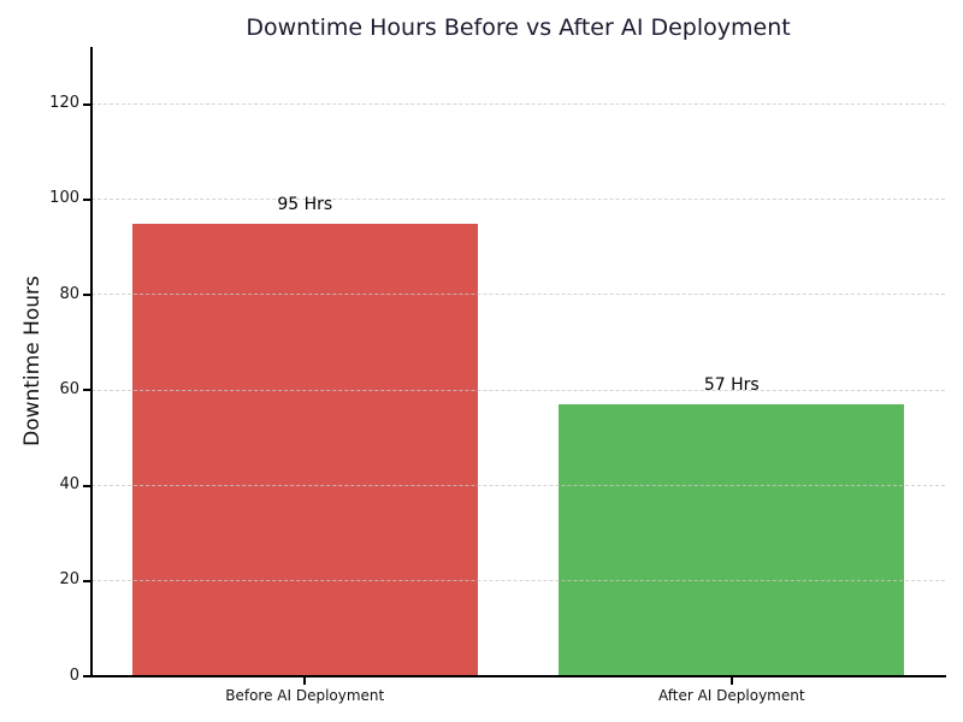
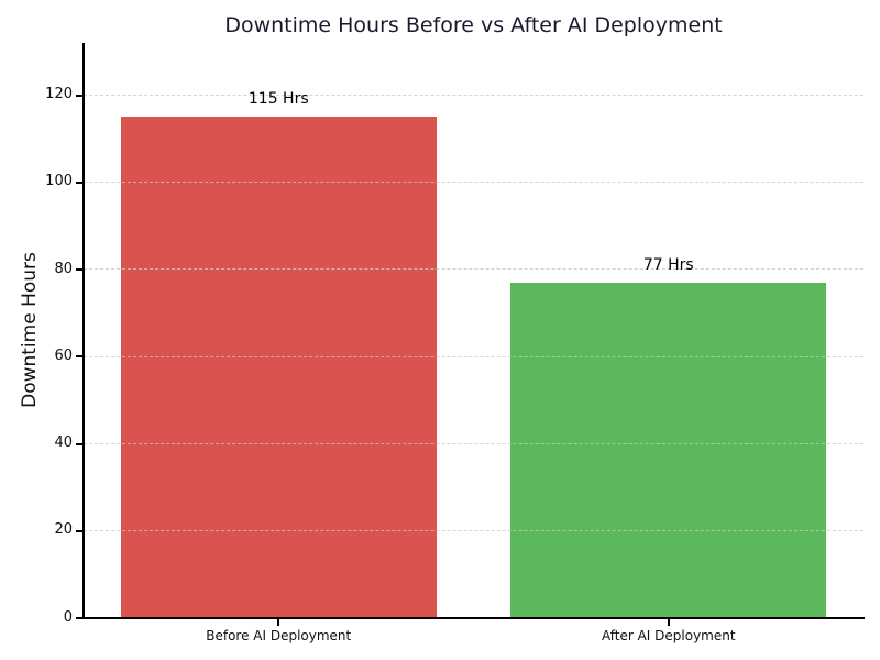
Before AI Deployment: 95 -> 115
After AI Deployment: 57 -> 77
